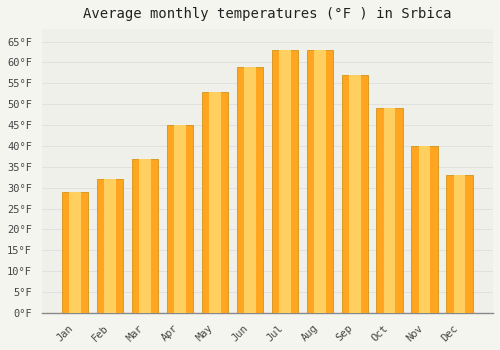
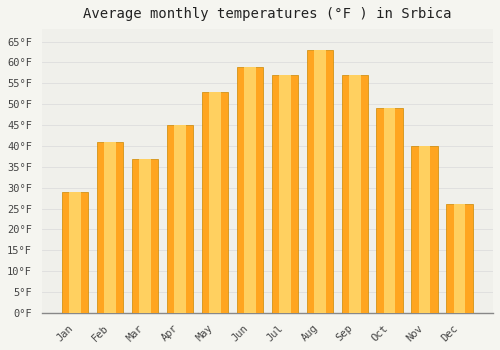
Feb: 32°F -> 41°F
Jul: 63°F -> 57°F
Dec: 33°F -> 26°F
